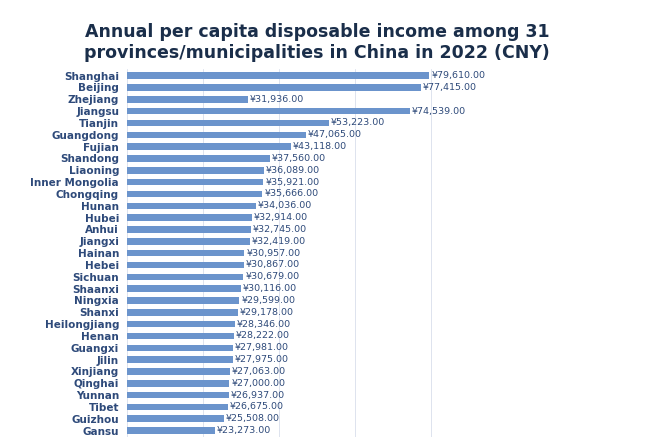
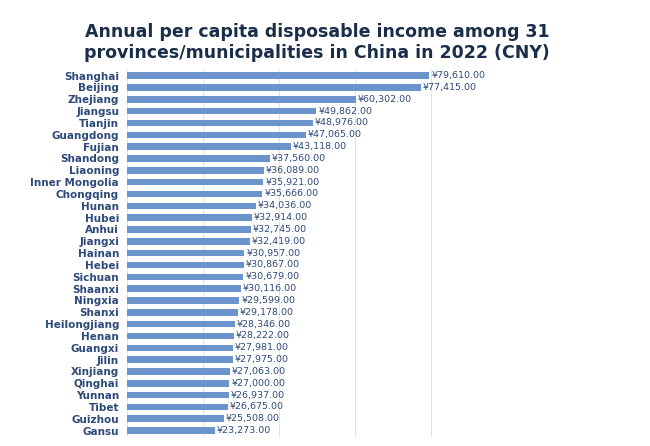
Zhejiang: ¥31,936.00 -> ¥60,302.00
Jiangsu: ¥74,539.00 -> ¥49,862.00
Tianjin: ¥53,223.00 -> ¥48,976.00
